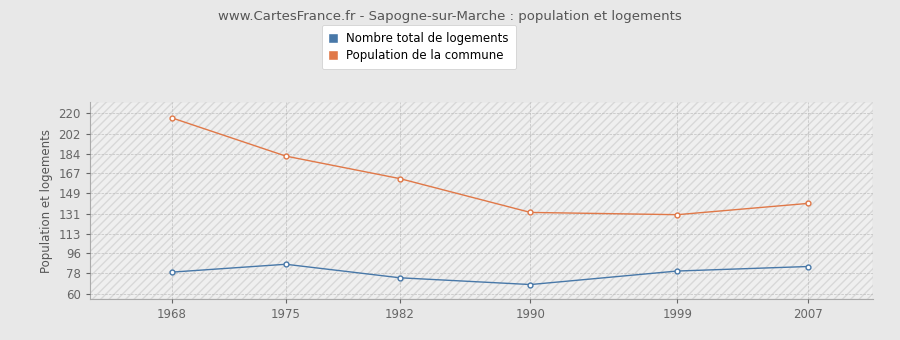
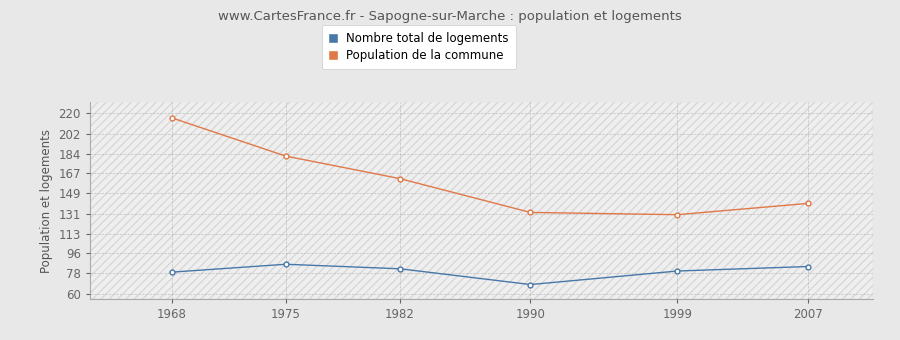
Nombre total de logements/1982: 74 -> 82
